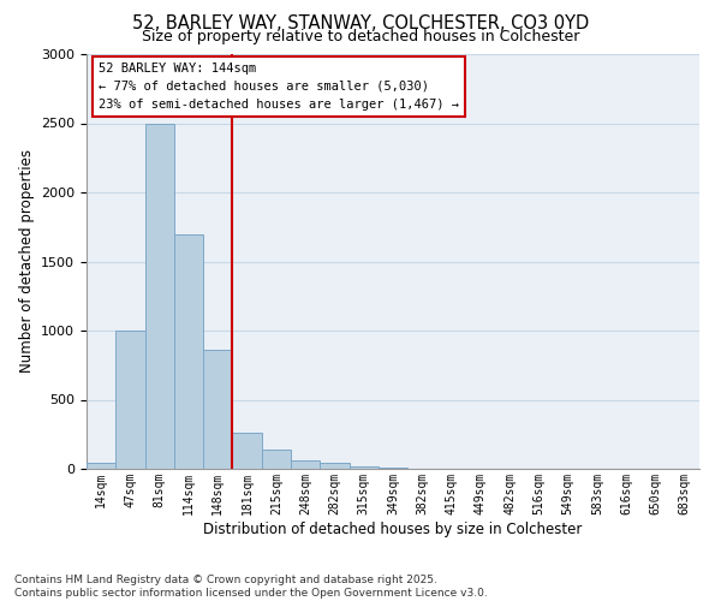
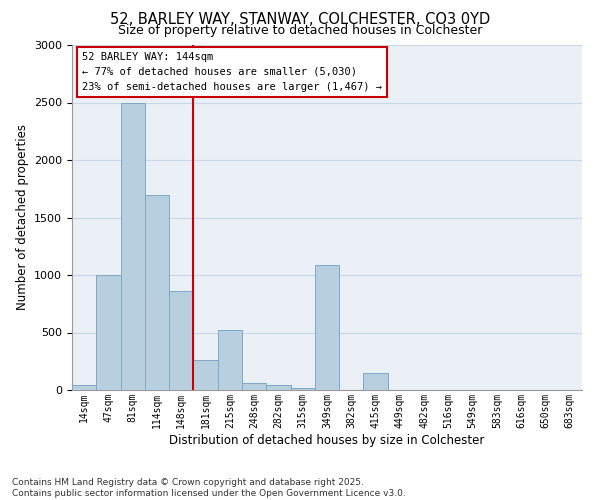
215sqm: 140 -> 520
349sqm: 10 -> 1090
415sqm: 0 -> 150
